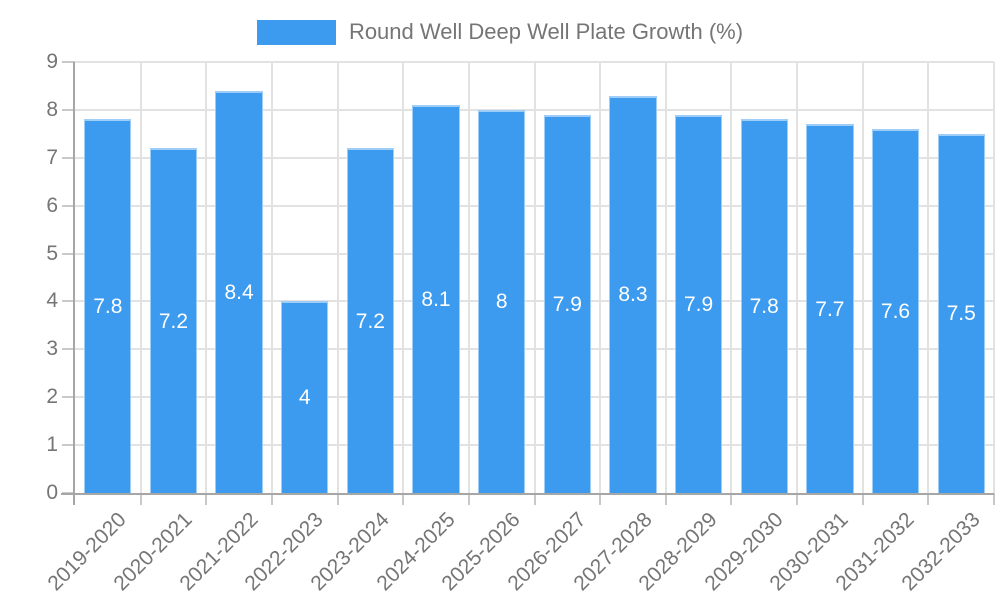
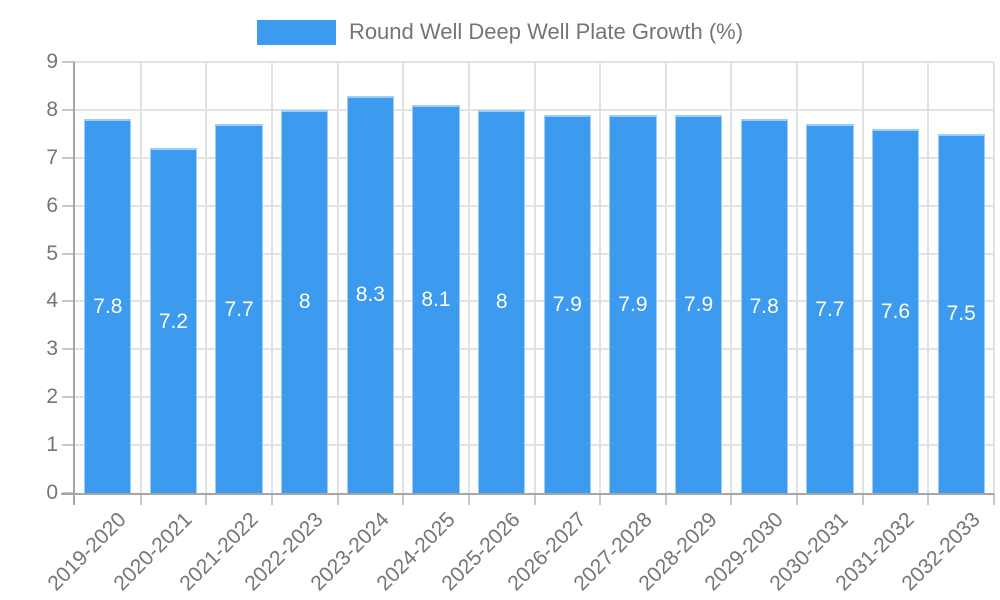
2021-2022: 8.4 -> 7.7
2022-2023: 4 -> 8
2023-2024: 7.2 -> 8.3
2027-2028: 8.3 -> 7.9
